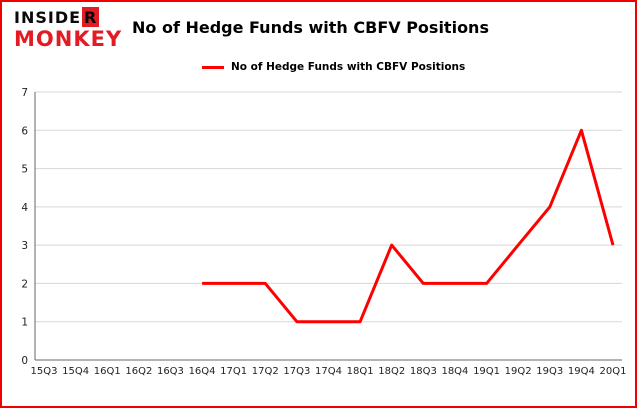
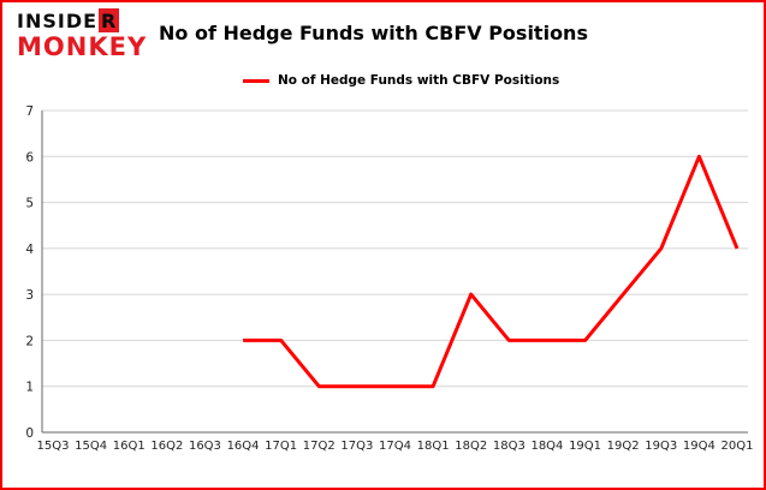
17Q2: 2 -> 1
20Q1: 3 -> 4
